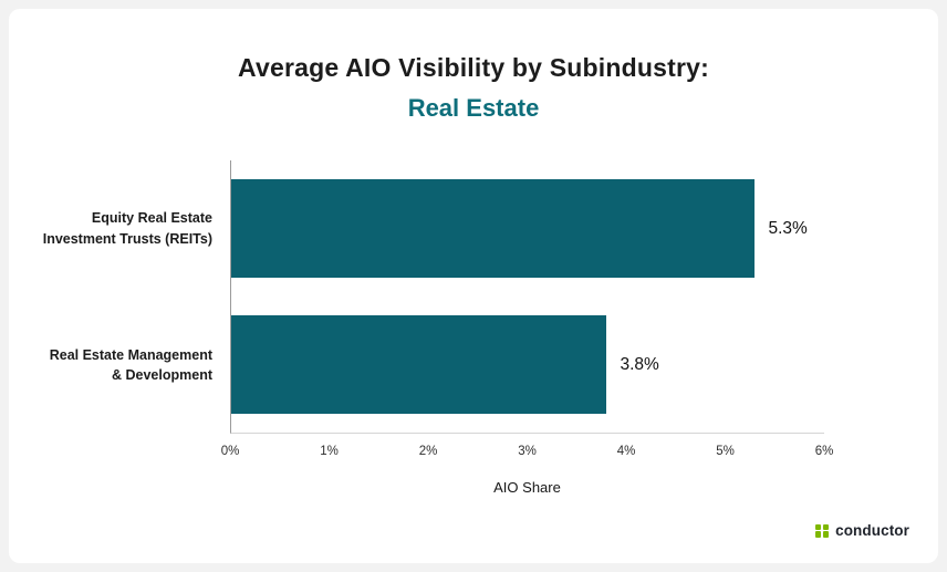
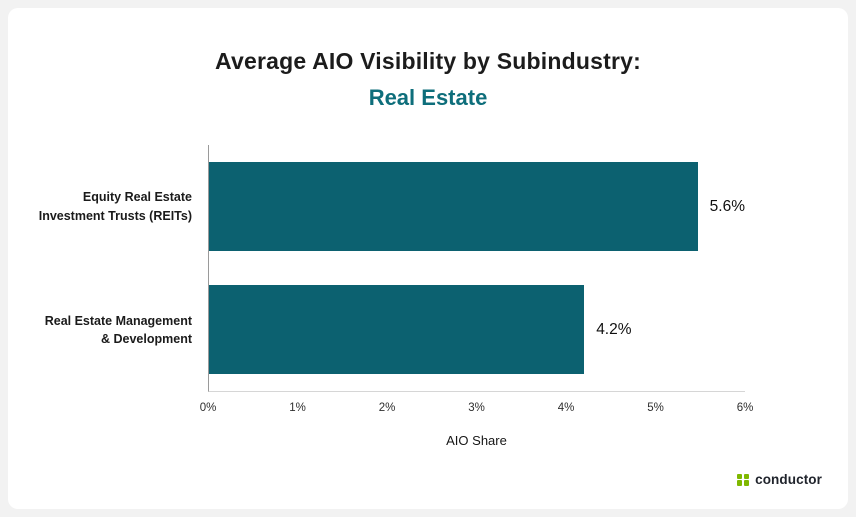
Equity Real Estate Investment Trusts (REITs): 5.3% -> 5.6%
Real Estate Management & Development: 3.8% -> 4.2%
